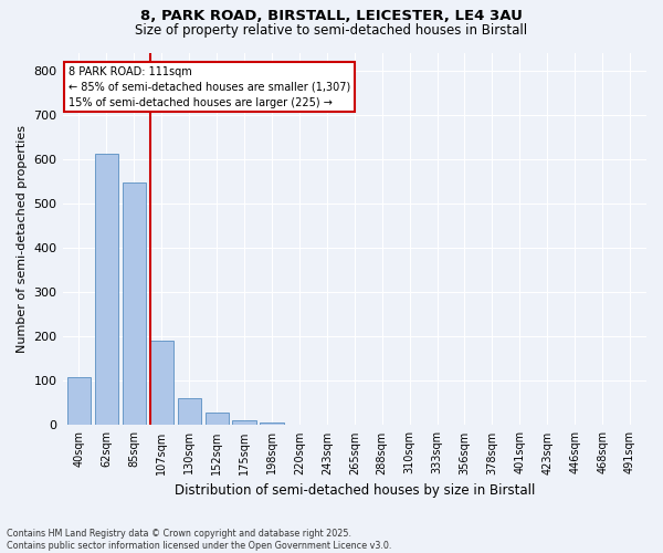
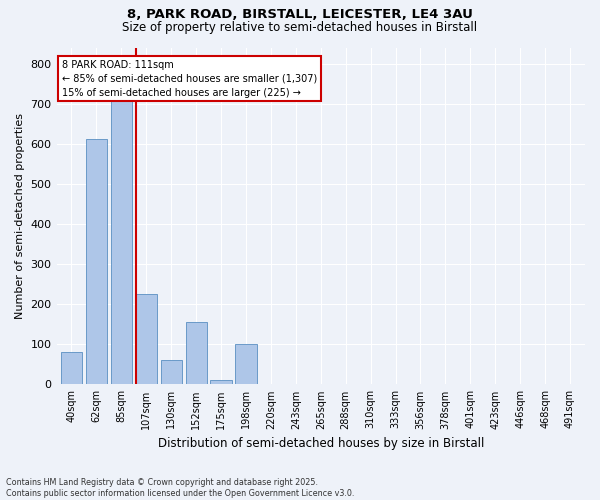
40sqm: 109 -> 80
85sqm: 547 -> 710
107sqm: 190 -> 225
152sqm: 29 -> 155
198sqm: 6 -> 100
